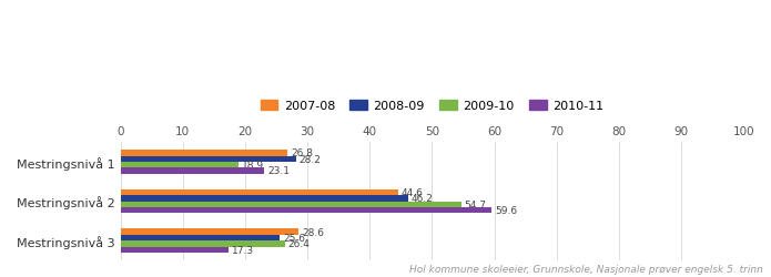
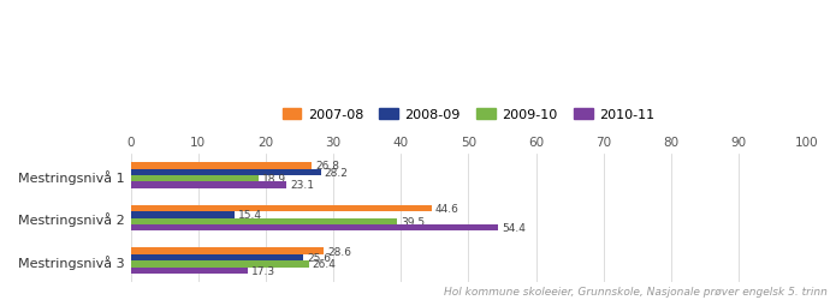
2008-09/Mestringsnivå 2: 46.2 -> 15.4
2009-10/Mestringsnivå 2: 54.7 -> 39.5
2010-11/Mestringsnivå 2: 59.6 -> 54.4
